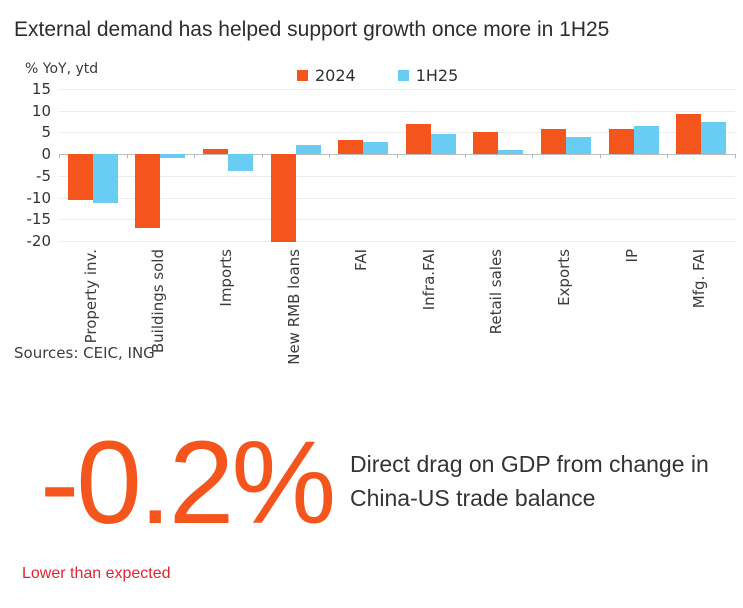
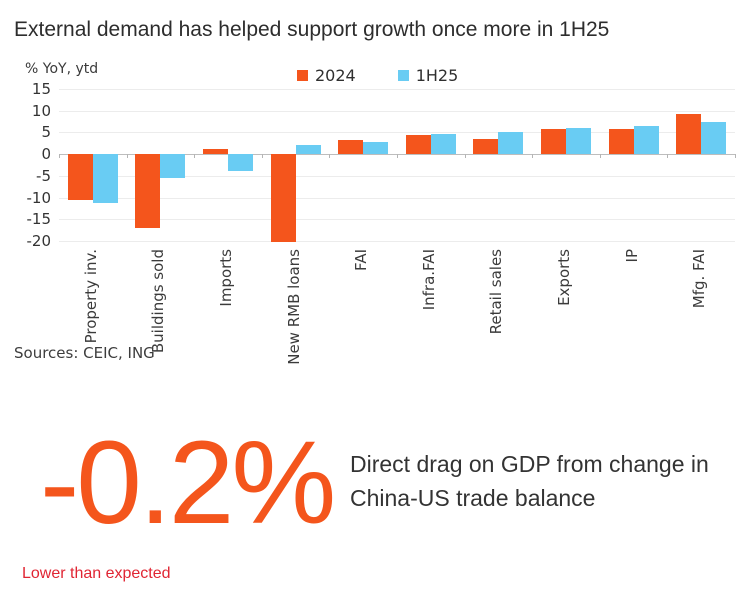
1H25/Buildings sold: -1 -> -6
2024/Infra.FAI: 7 -> 4
2024/Retail sales: 5 -> 4
1H25/Retail sales: 1 -> 5
1H25/Exports: 4 -> 6
